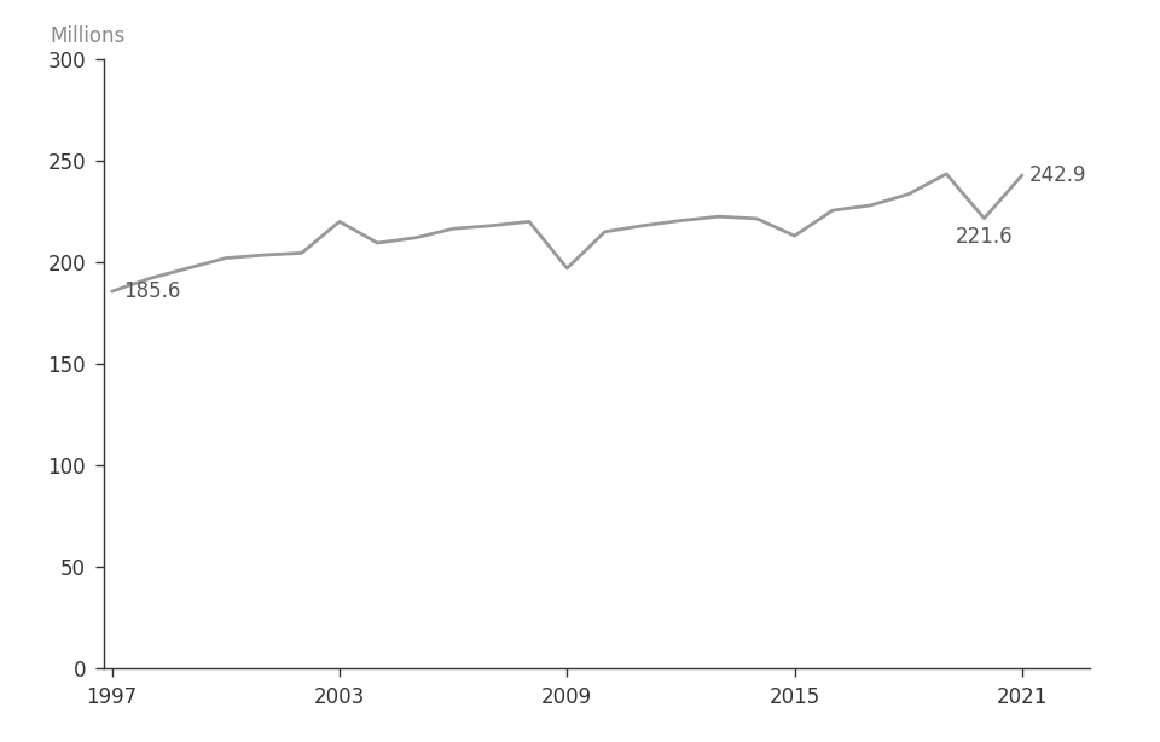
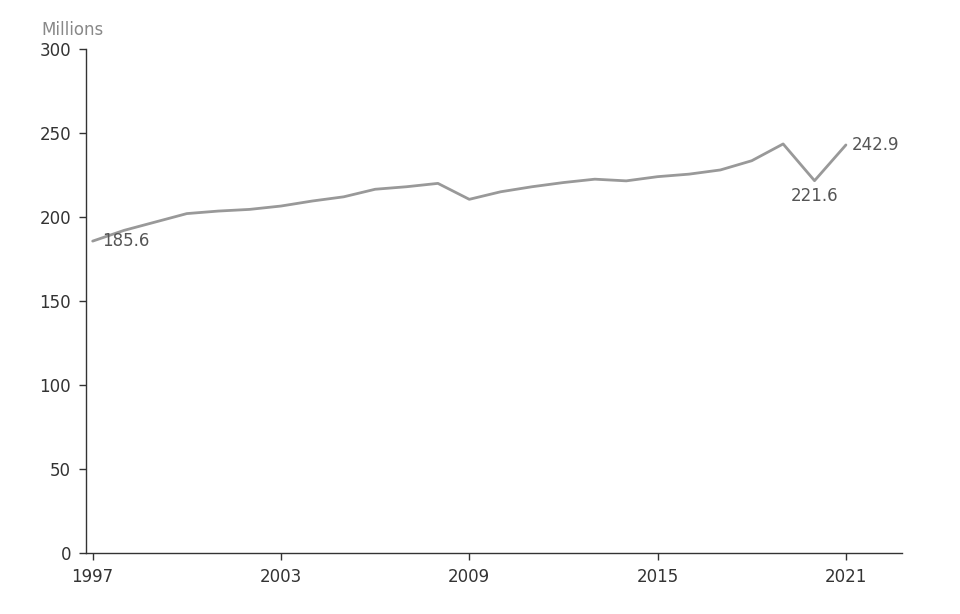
2003: 220 -> 206
2009: 197 -> 210
2015: 213 -> 224
